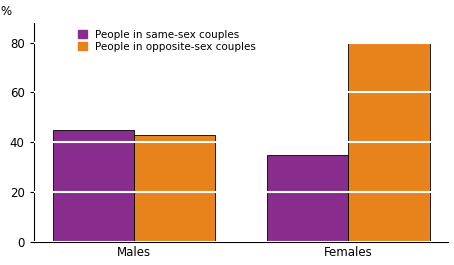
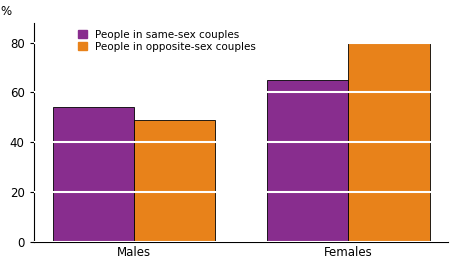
People in same-sex couples/Males: 45 -> 54
People in opposite-sex couples/Males: 43 -> 49
People in same-sex couples/Females: 35 -> 65
